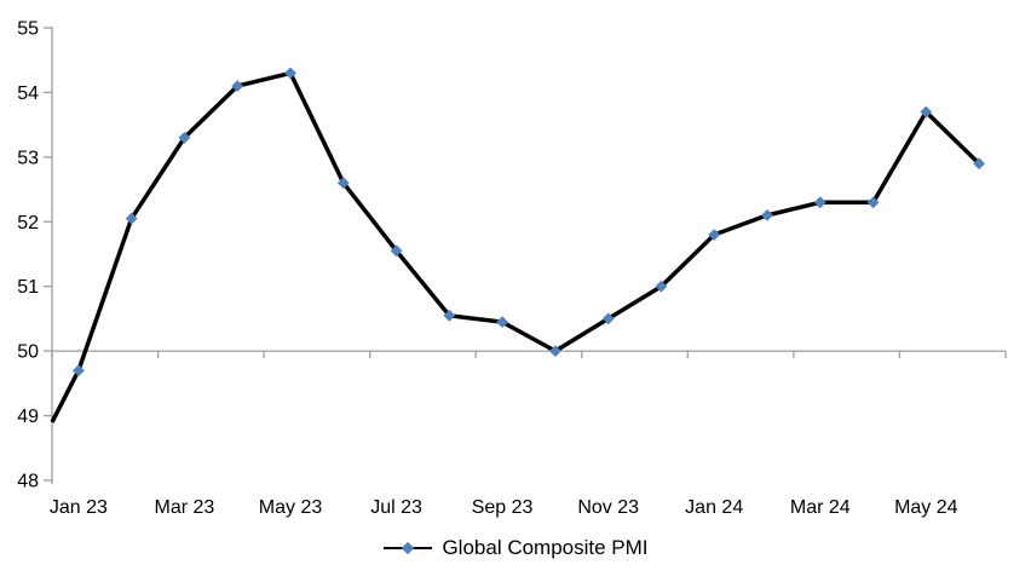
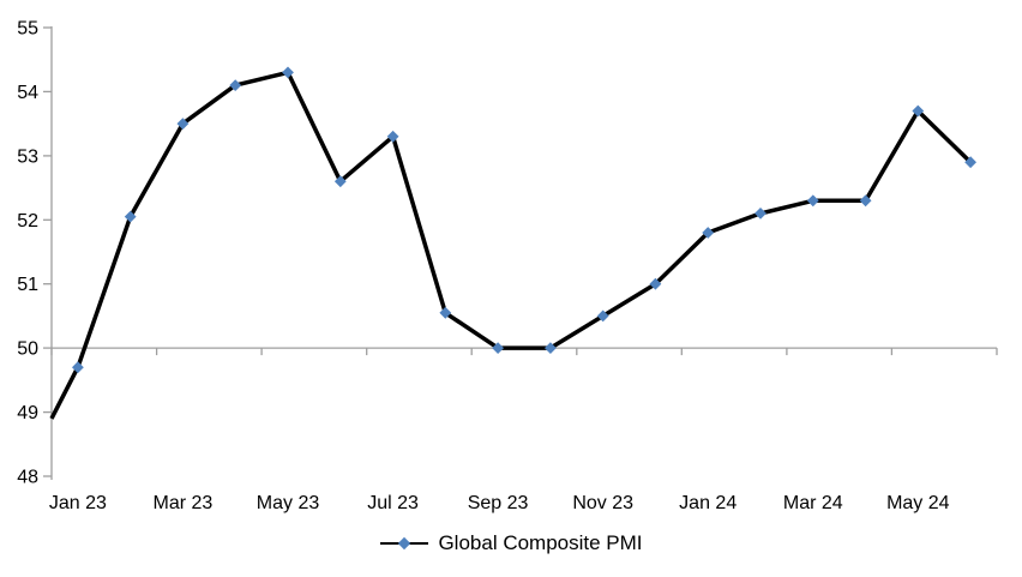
Mar 23: 53.3 -> 53.5
Jul 23: 51.5 -> 53.3
Sep 23: 50.5 -> 50.0
